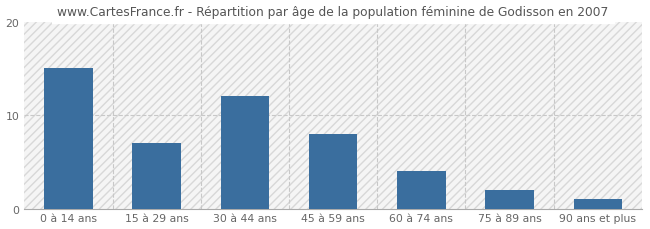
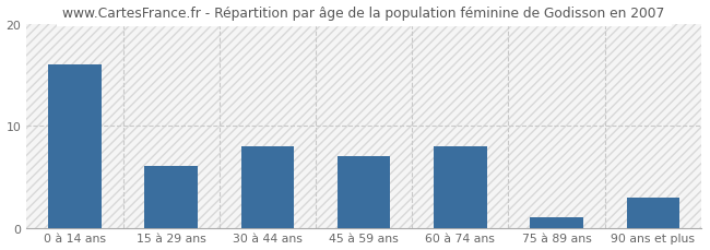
0 à 14 ans: 15 -> 16
15 à 29 ans: 7 -> 6
30 à 44 ans: 12 -> 8
45 à 59 ans: 8 -> 7
60 à 74 ans: 4 -> 8
75 à 89 ans: 2 -> 1
90 ans et plus: 1 -> 3
